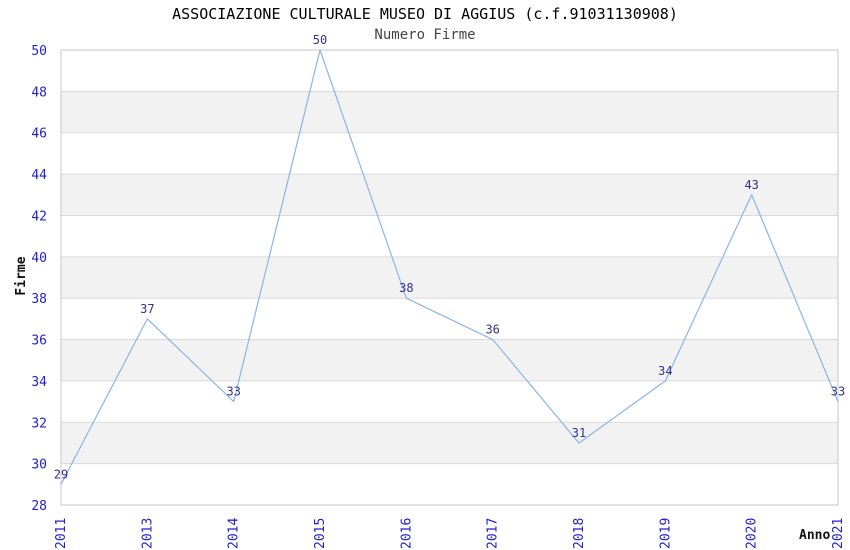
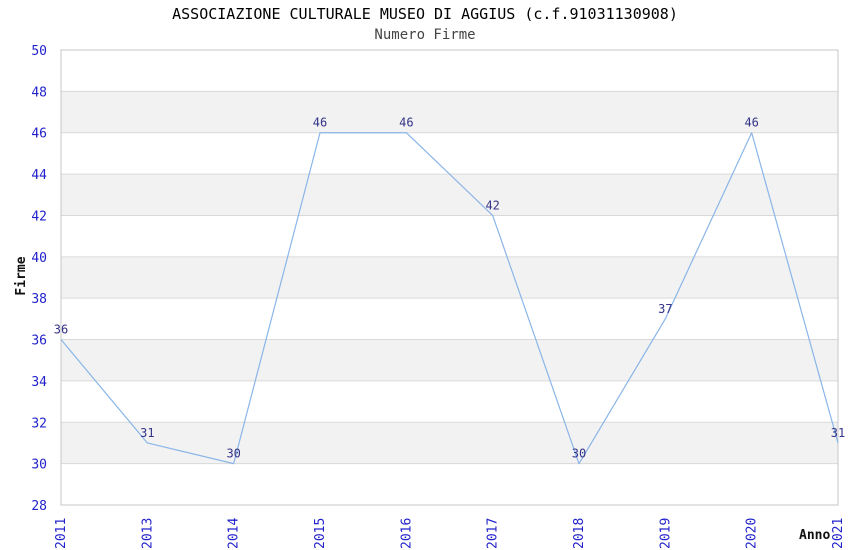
2011: 29 -> 36
2013: 37 -> 31
2014: 33 -> 30
2015: 50 -> 46
2016: 38 -> 46
2017: 36 -> 42
2018: 31 -> 30
2019: 34 -> 37
2020: 43 -> 46
2021: 33 -> 31
